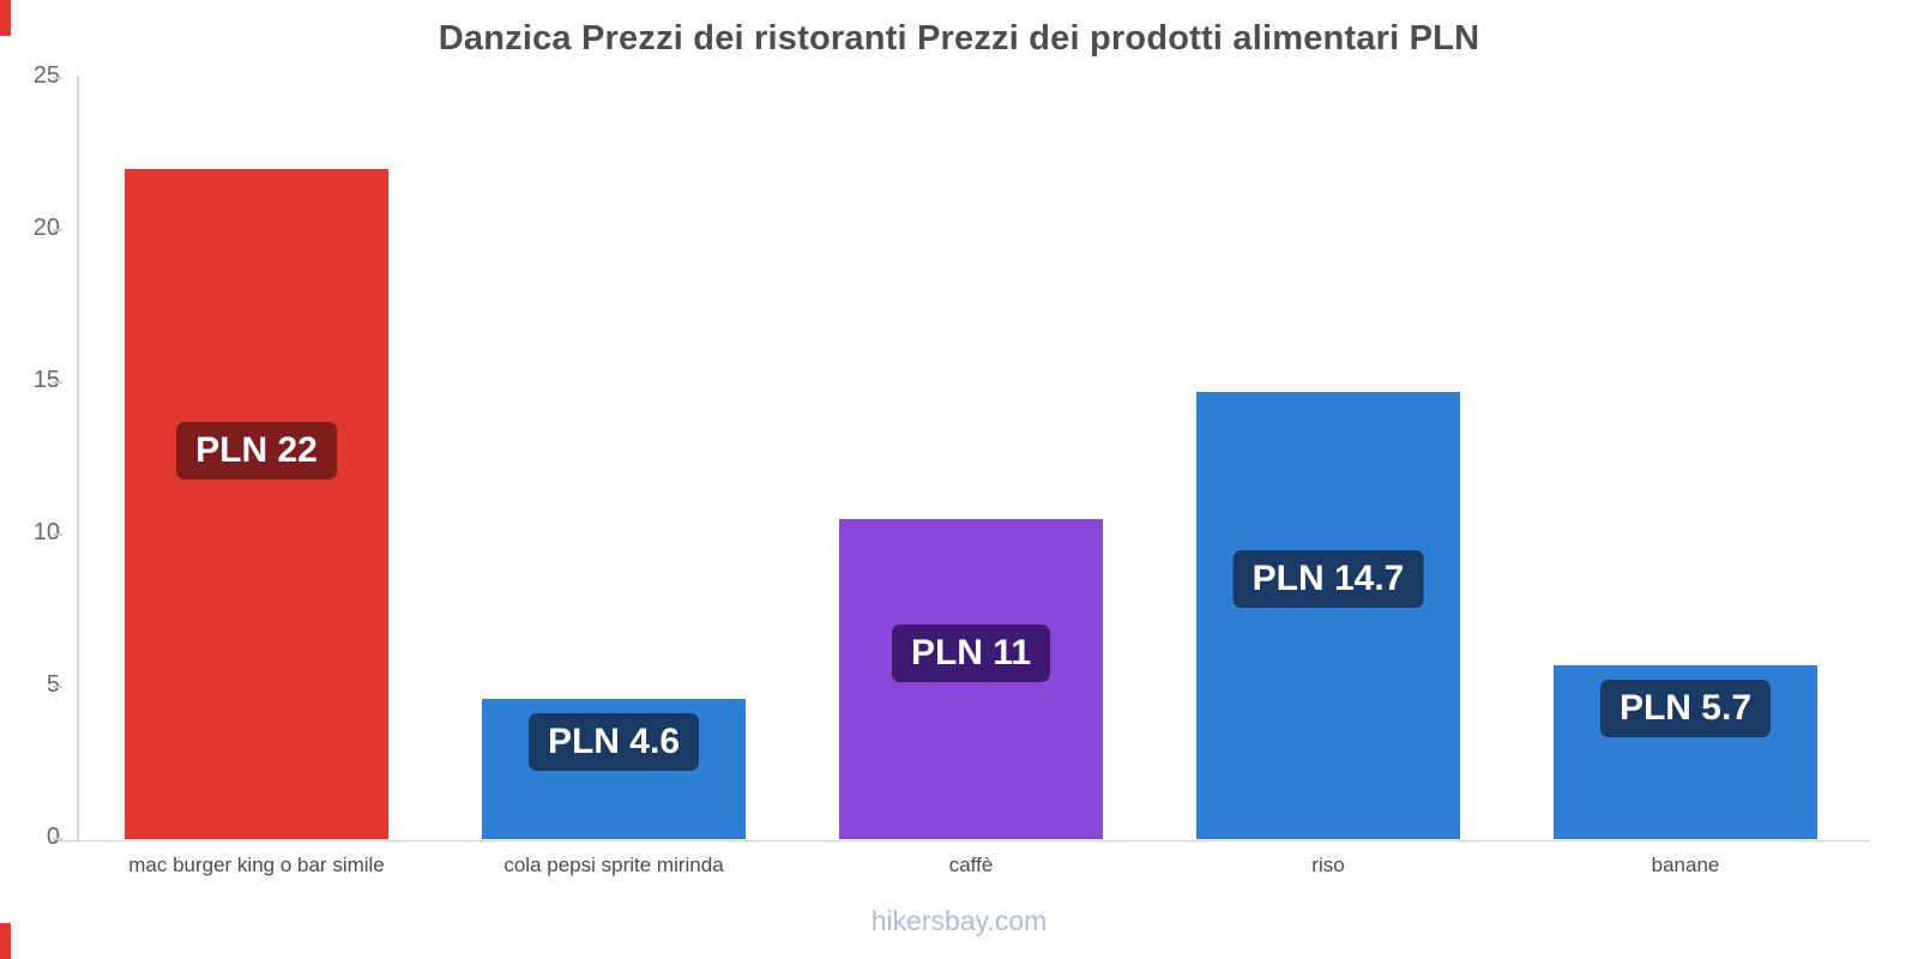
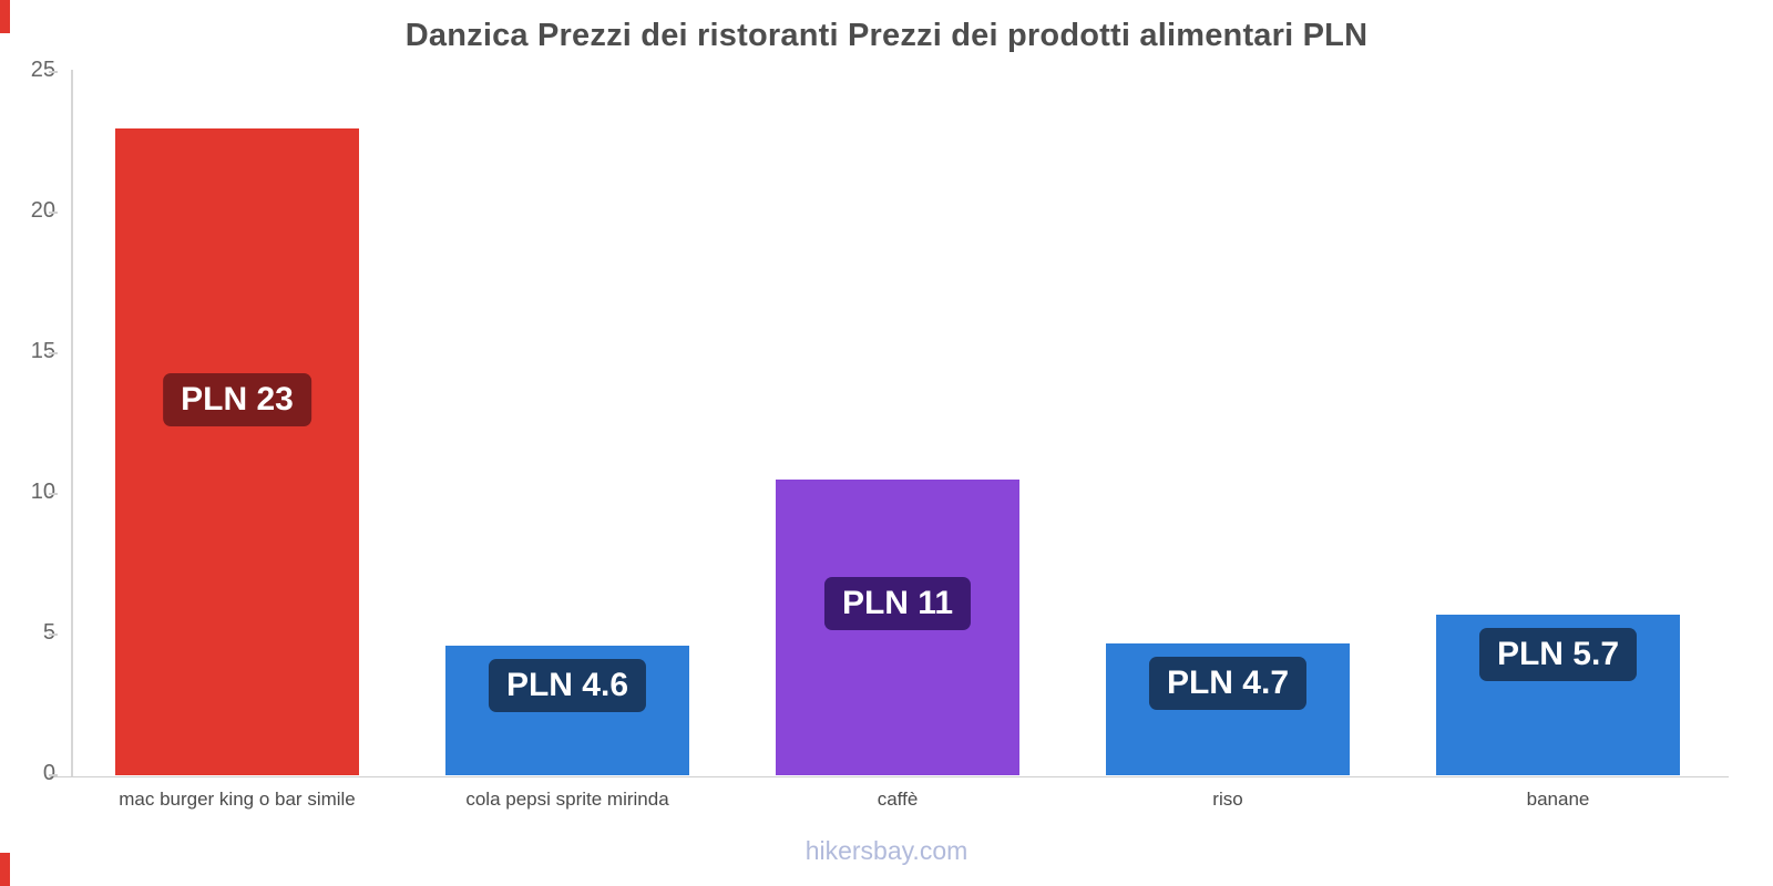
mac burger king o bar simile: 22 -> 23
riso: 14.7 -> 4.7
